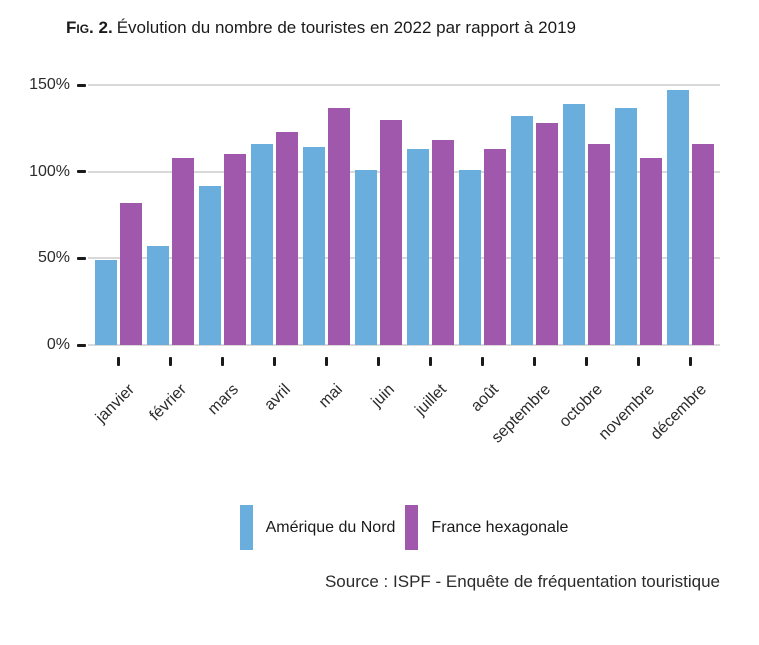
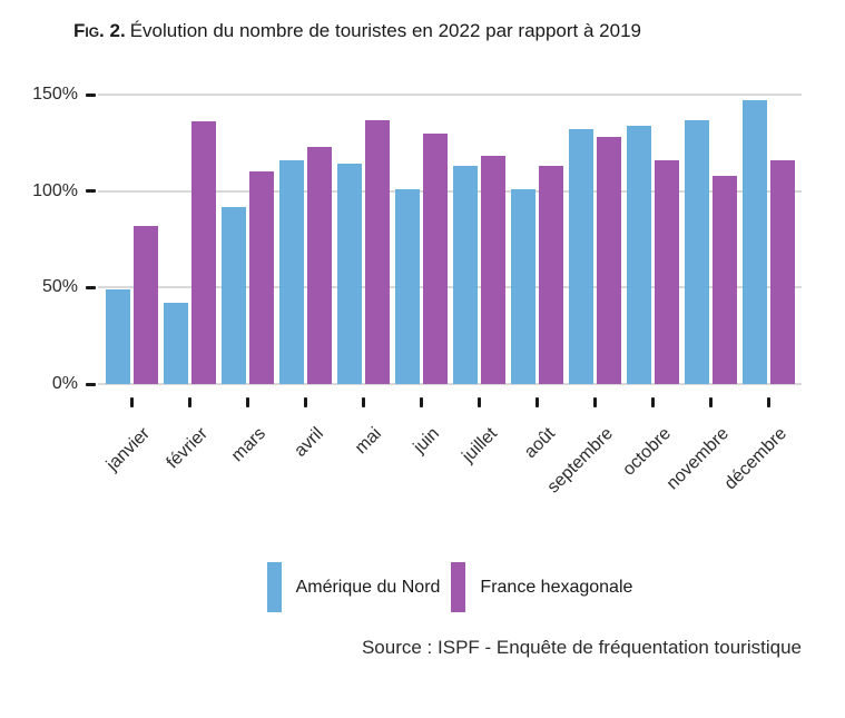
Amérique du Nord/février: 57% -> 42%
France hexagonale/février: 108% -> 136%
Amérique du Nord/octobre: 139% -> 134%
